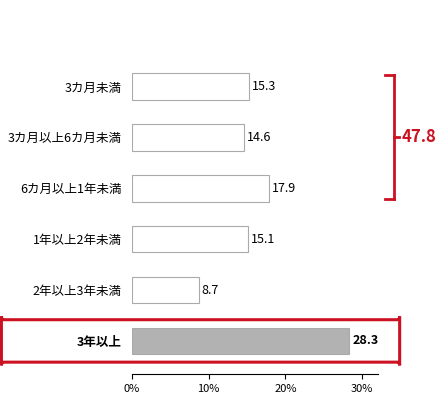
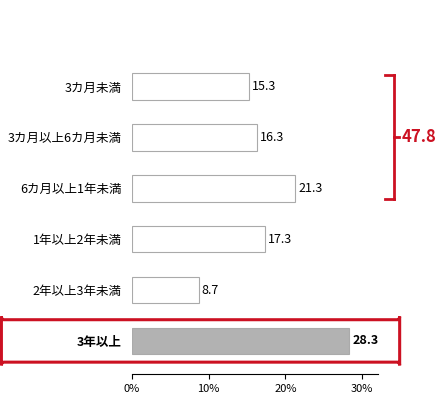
3カ月以上6カ月未満: 14.6 -> 16.3
6カ月以上1年未満: 17.9 -> 21.3
1年以上2年未満: 15.1 -> 17.3
